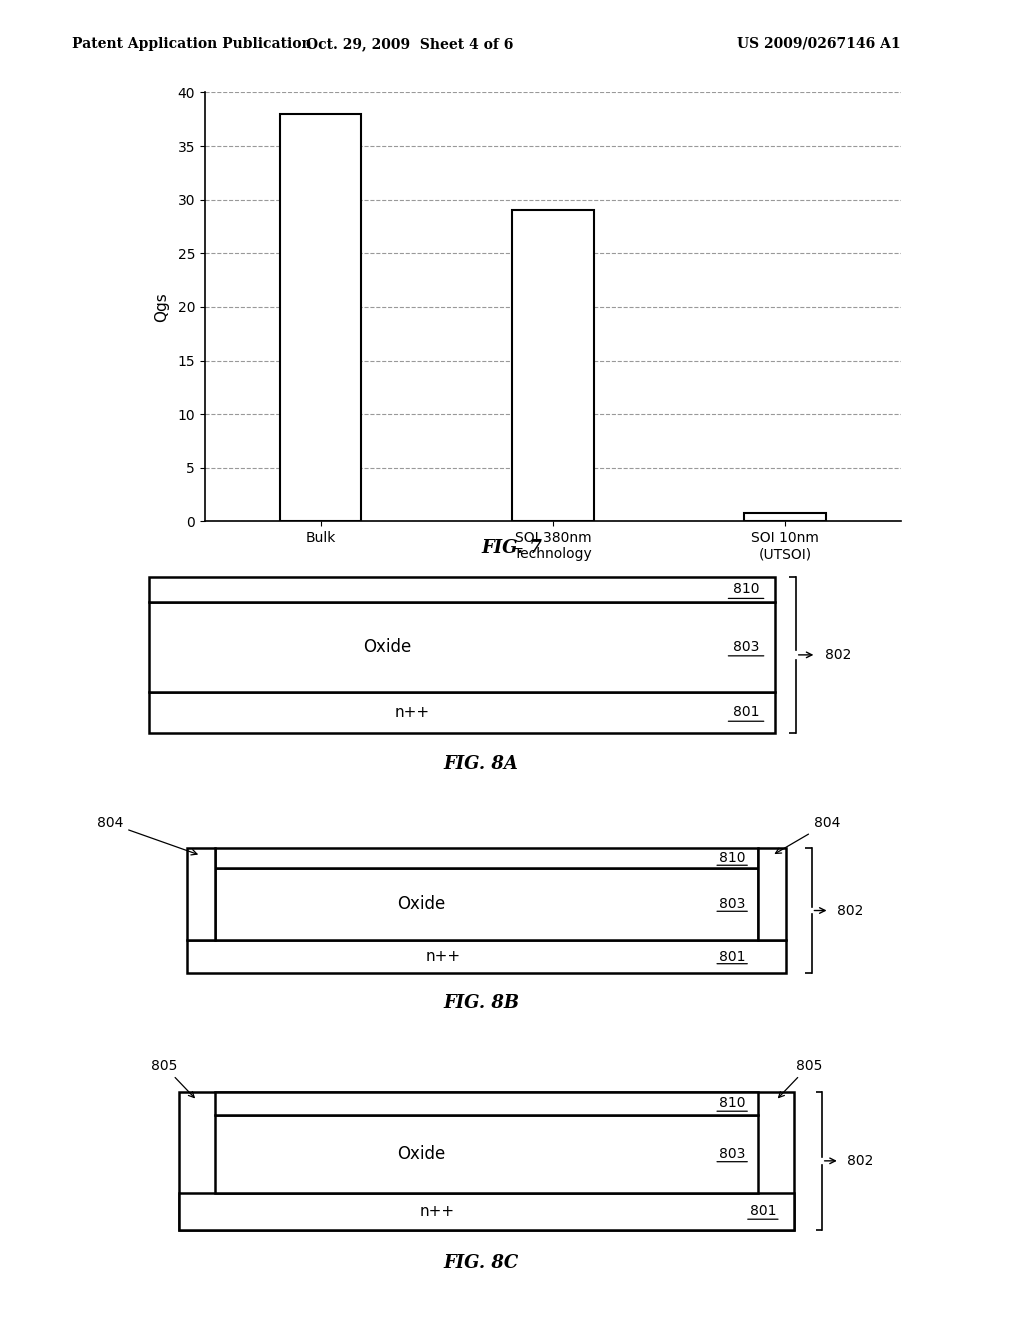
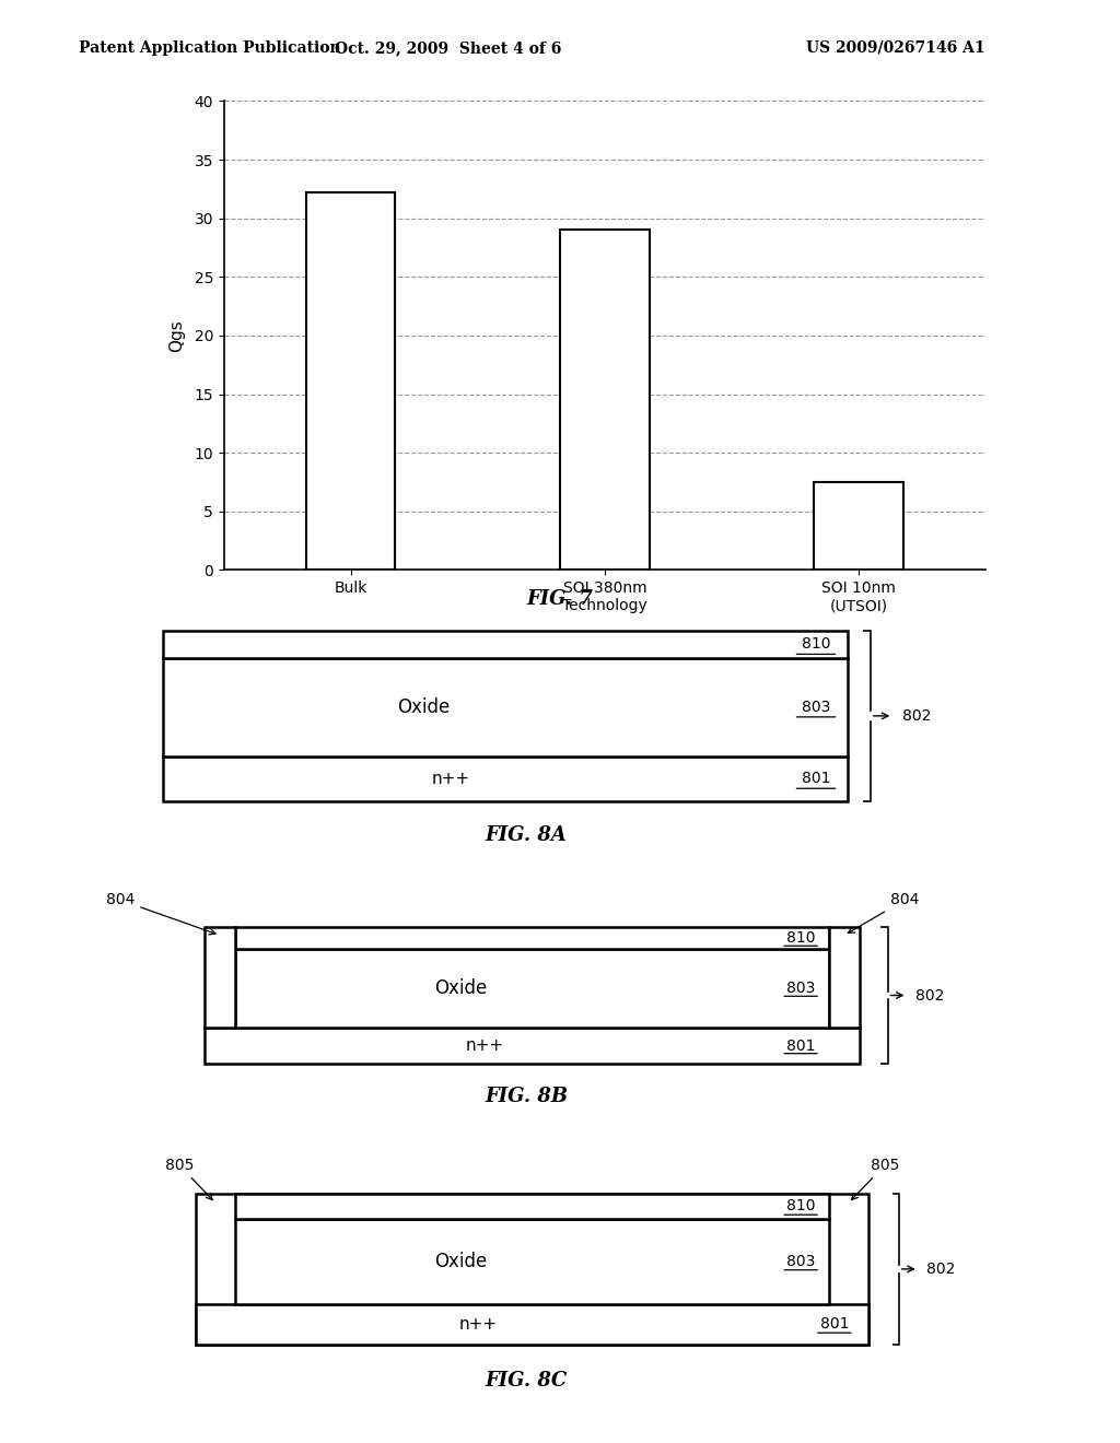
Bulk: 38.0 -> 32.2
SOI 10nm (UTSOI): 0.8 -> 7.5
